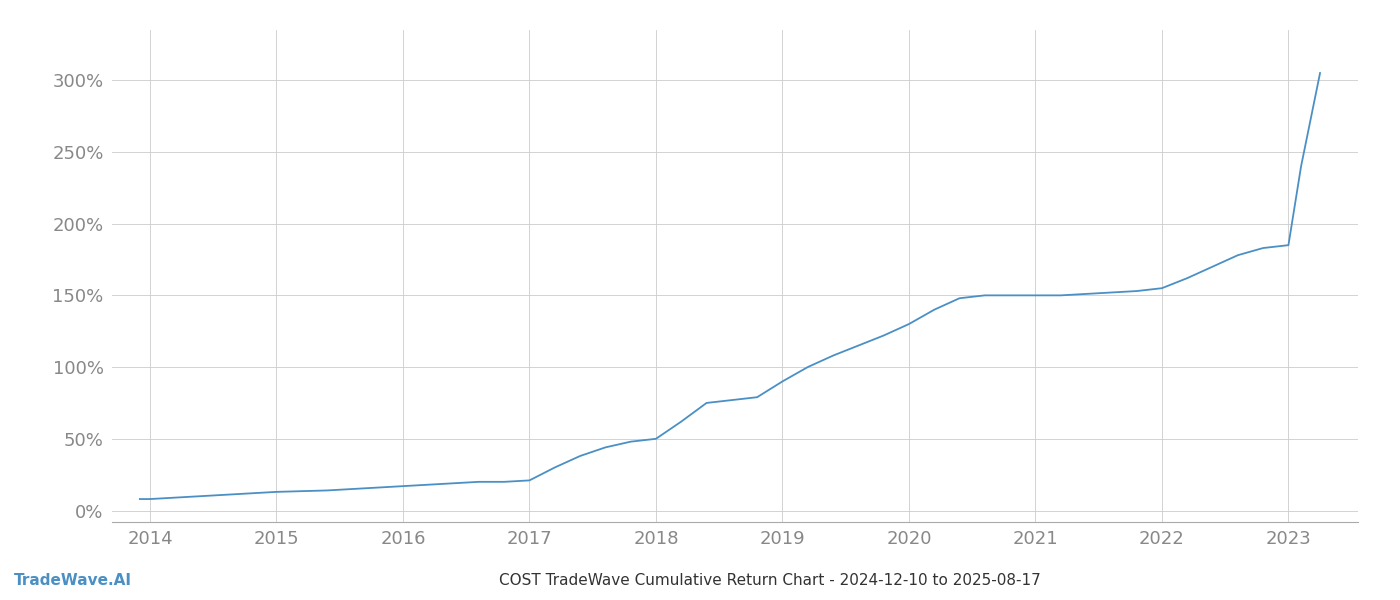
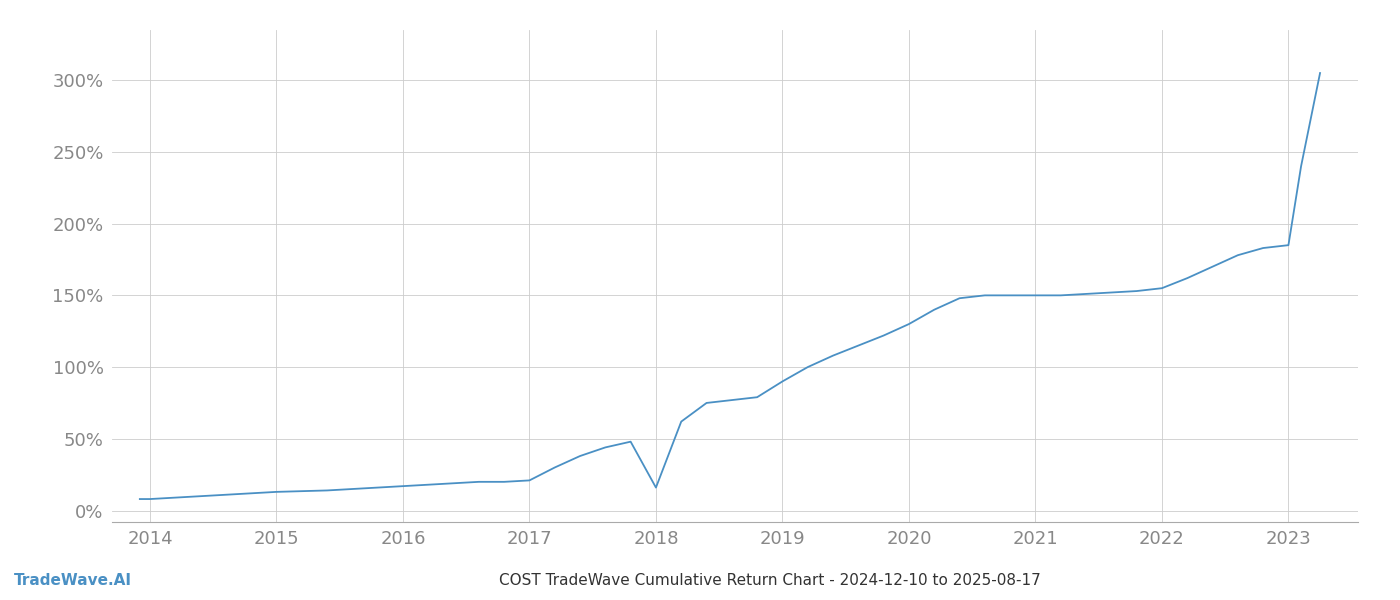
2018: 50% -> 16%
